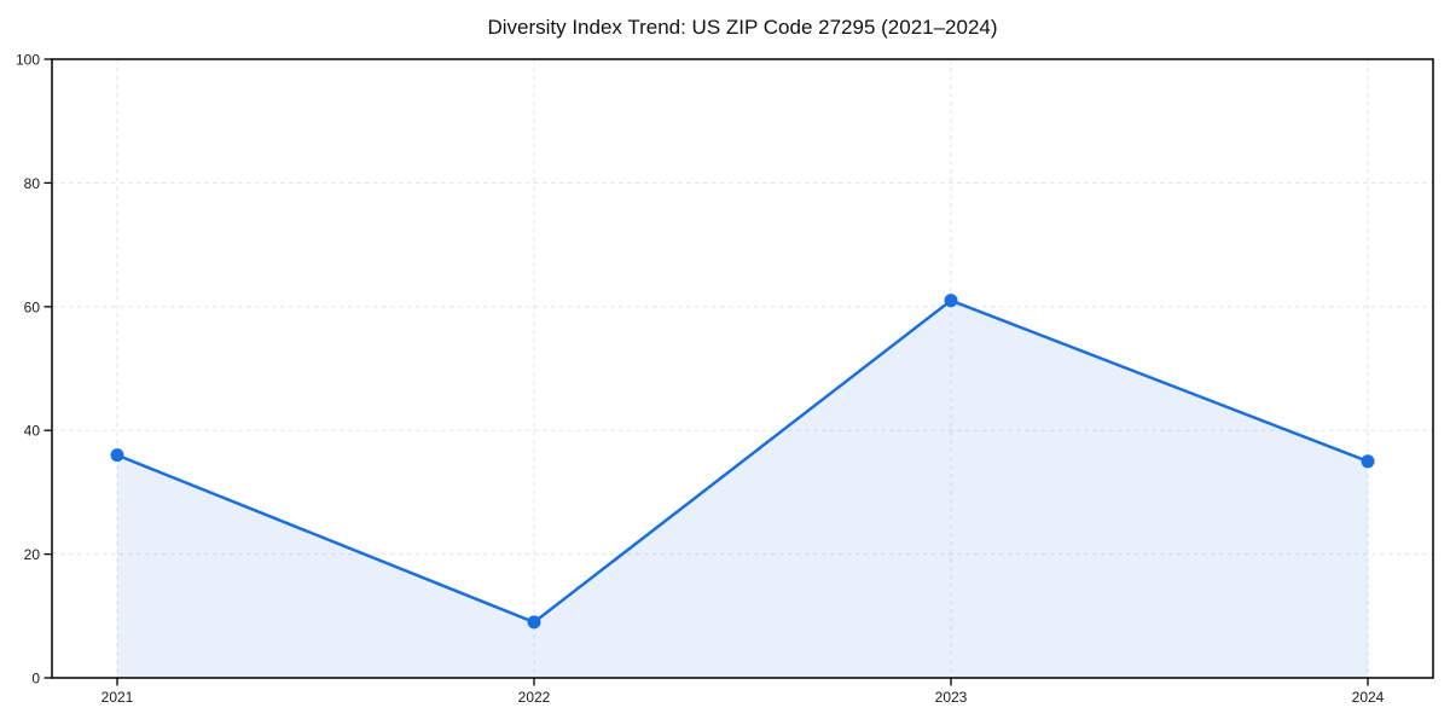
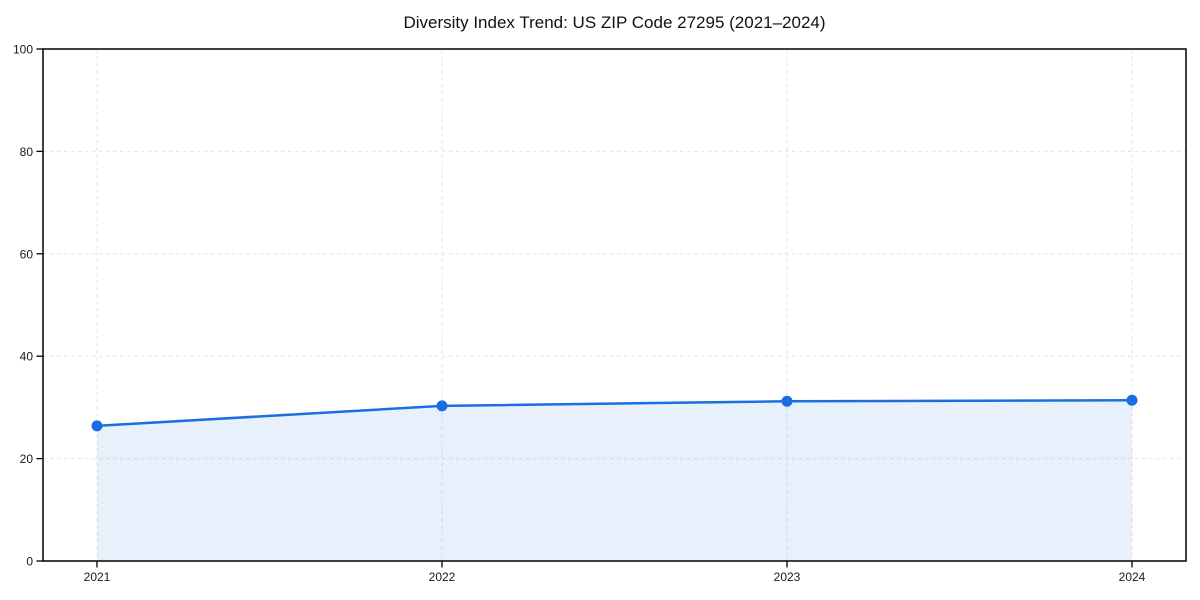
2021: 36 -> 26
2022: 9 -> 30
2023: 61 -> 31
2024: 35 -> 31
